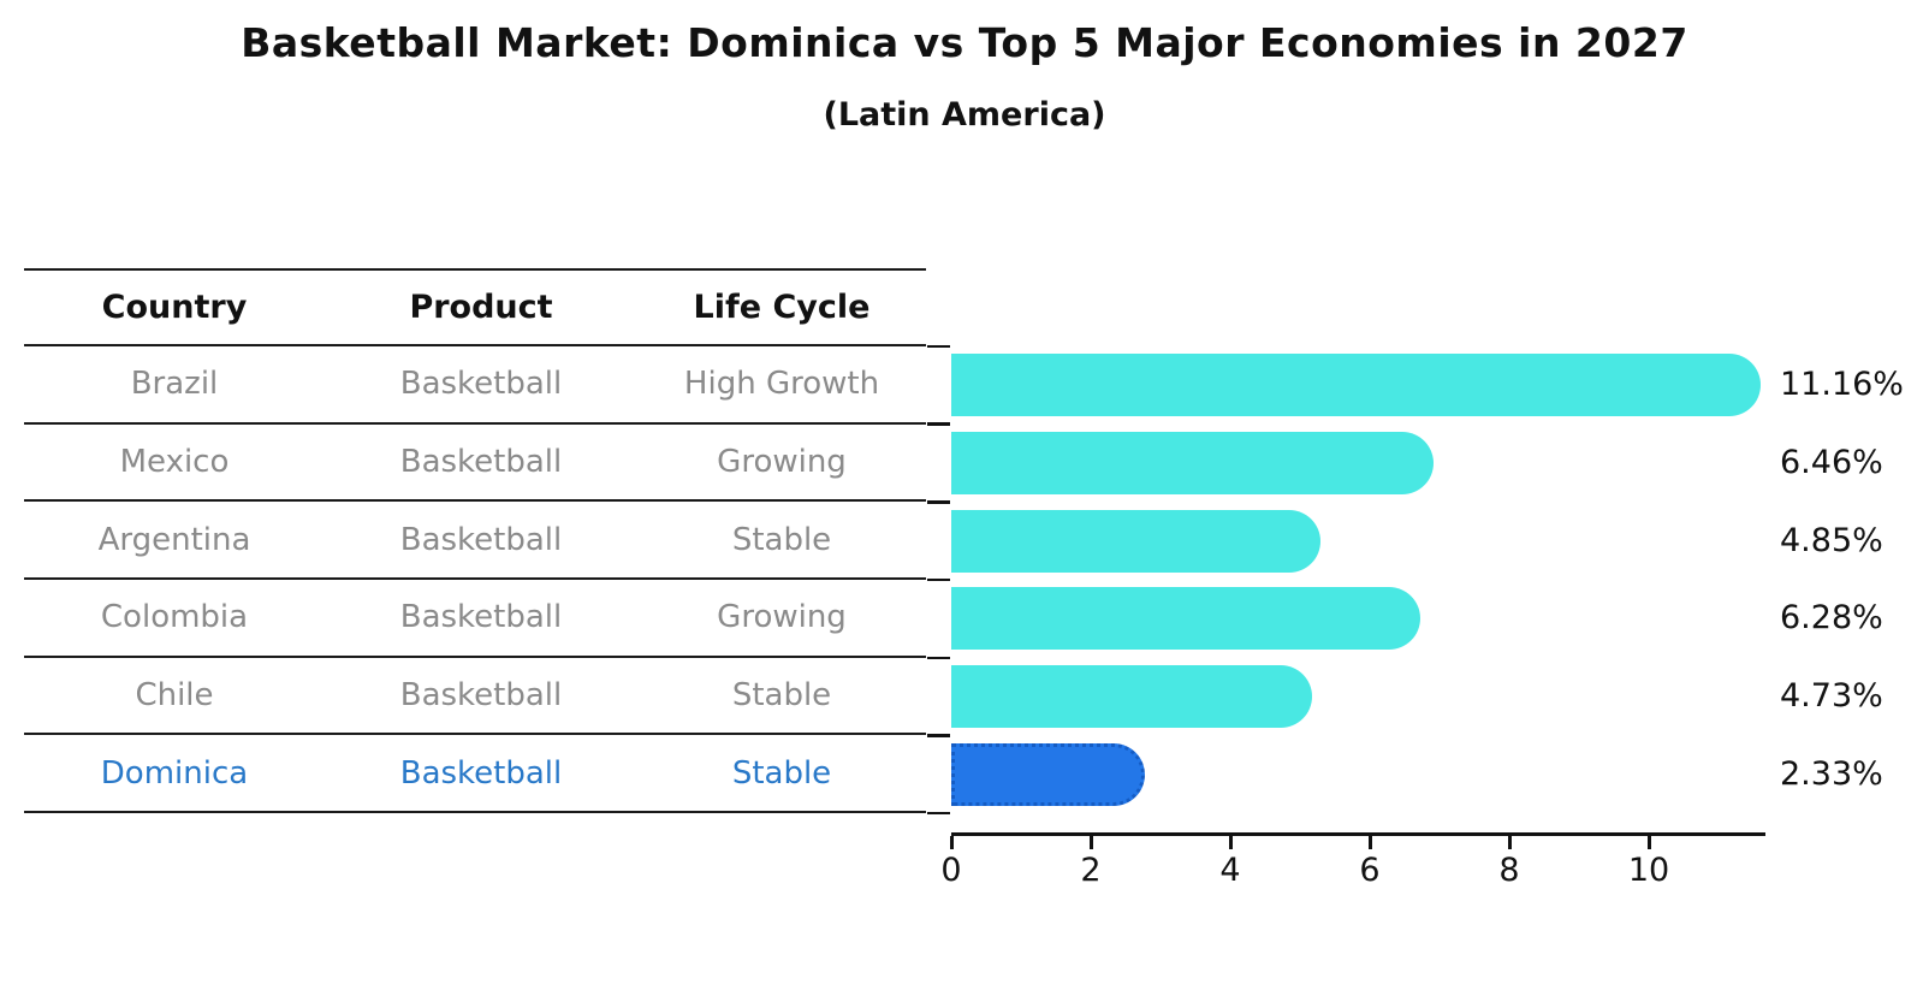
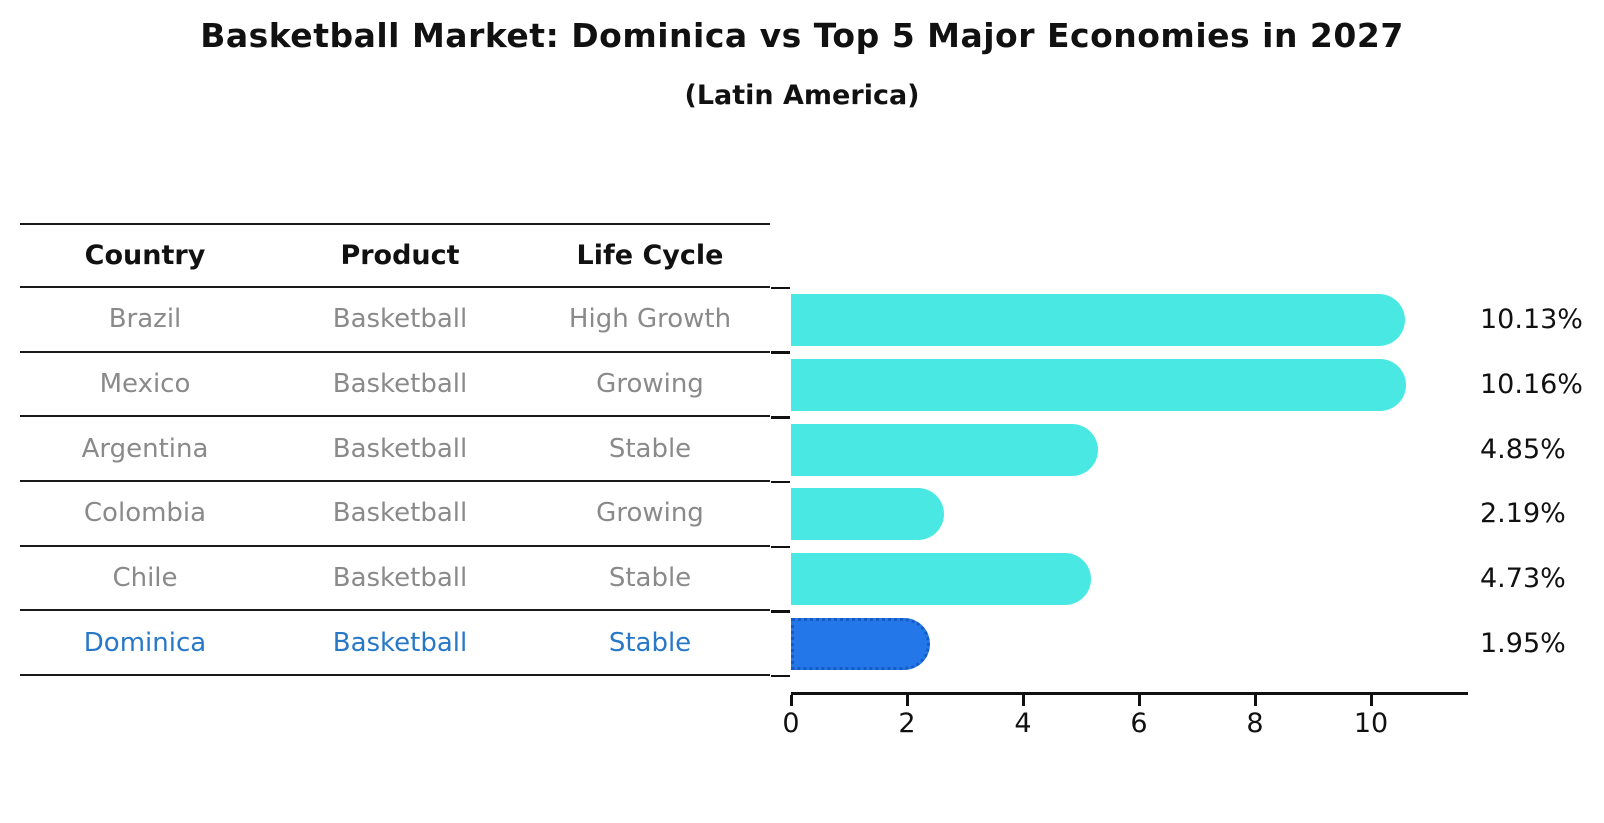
Brazil: 11.16% -> 10.13%
Mexico: 6.46% -> 10.16%
Colombia: 6.28% -> 2.19%
Dominica: 2.33% -> 1.95%
